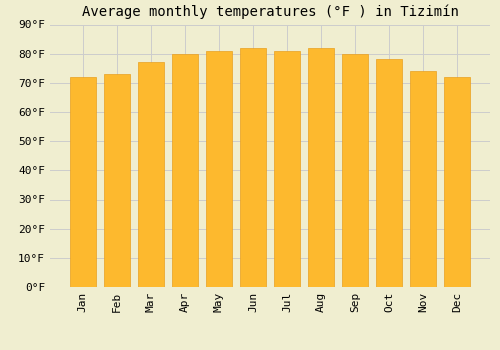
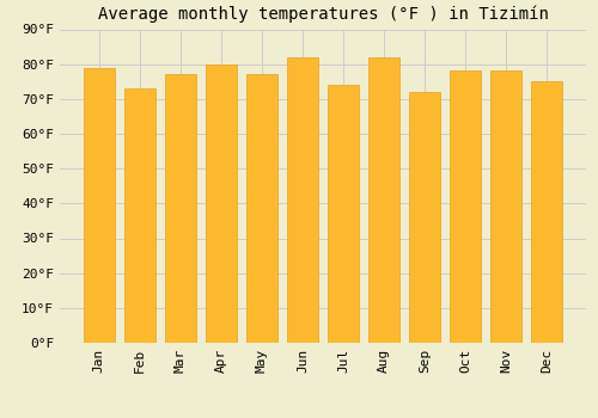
Jan: 72°F -> 79°F
May: 81°F -> 77°F
Jul: 81°F -> 74°F
Sep: 80°F -> 72°F
Nov: 74°F -> 78°F
Dec: 72°F -> 75°F
